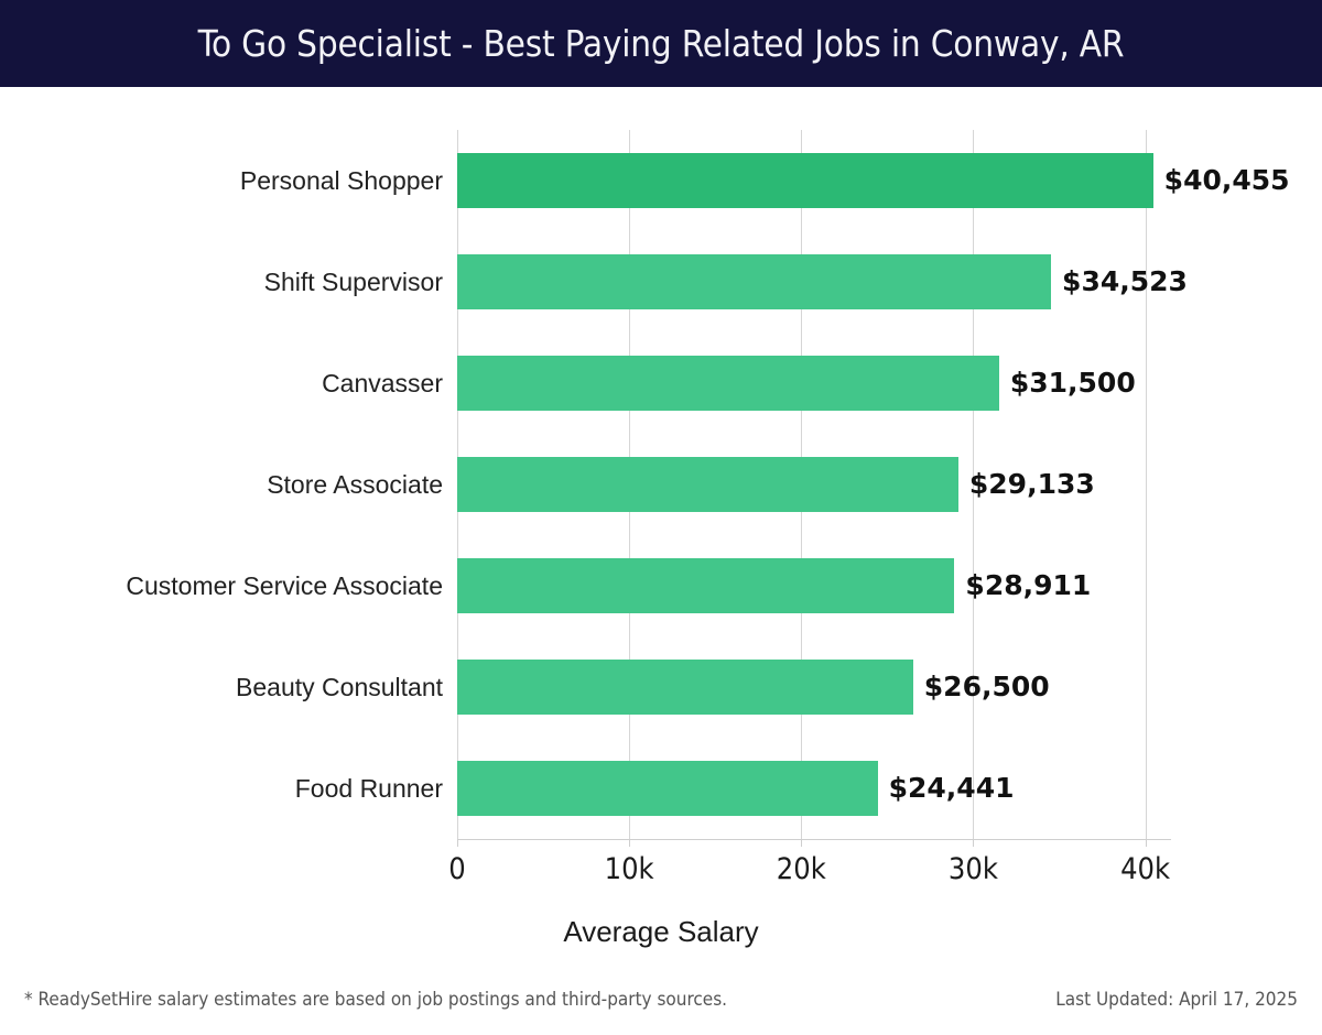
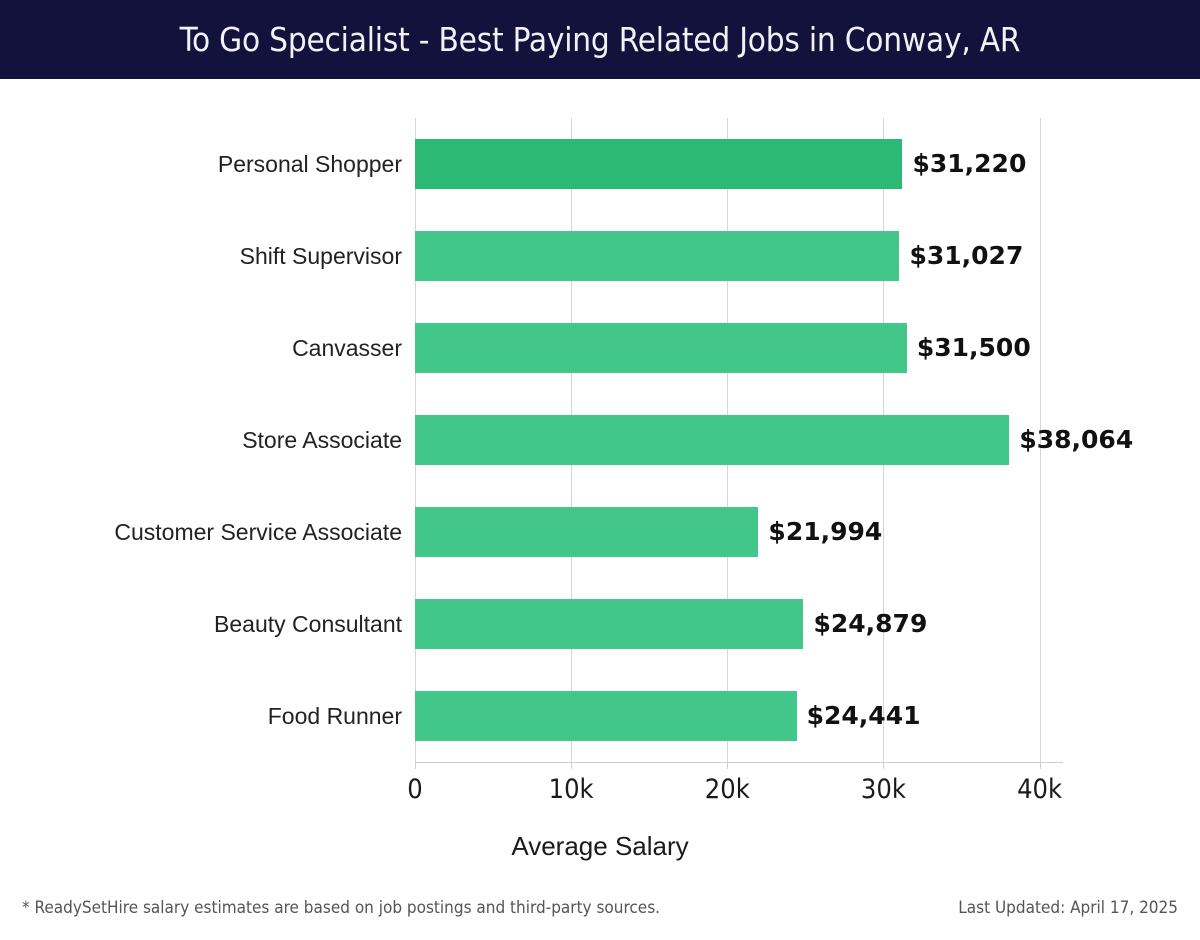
Personal Shopper: $40,455 -> $31,220
Shift Supervisor: $34,523 -> $31,027
Store Associate: $29,133 -> $38,064
Customer Service Associate: $28,911 -> $21,994
Beauty Consultant: $26,500 -> $24,879
